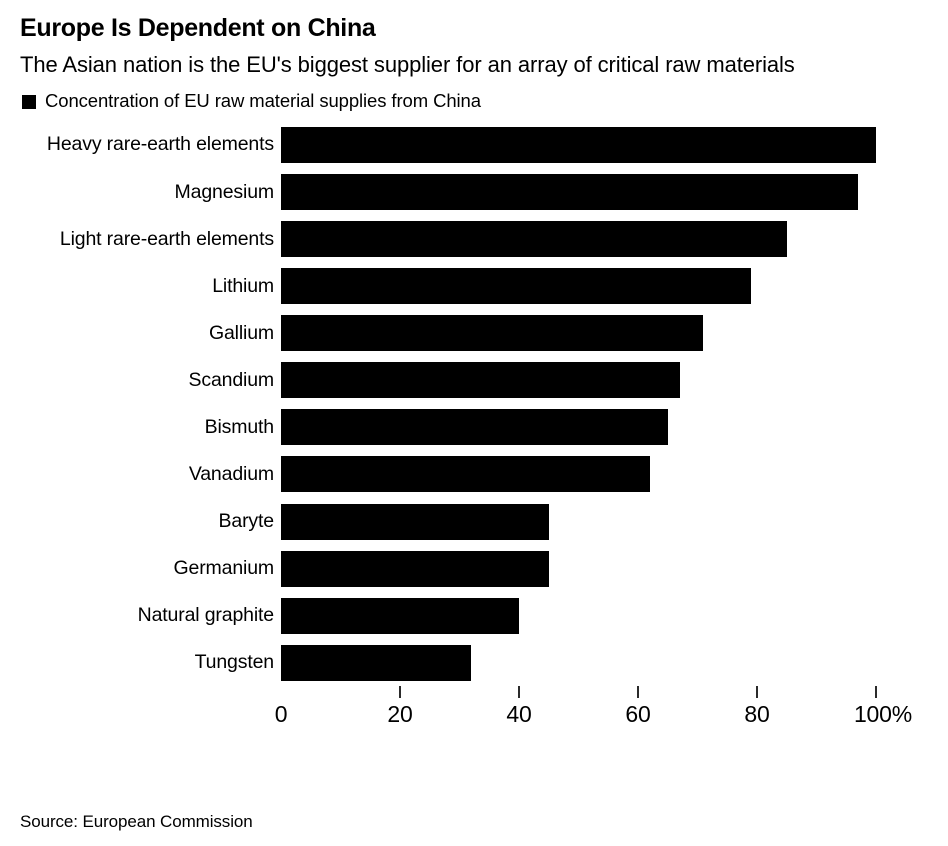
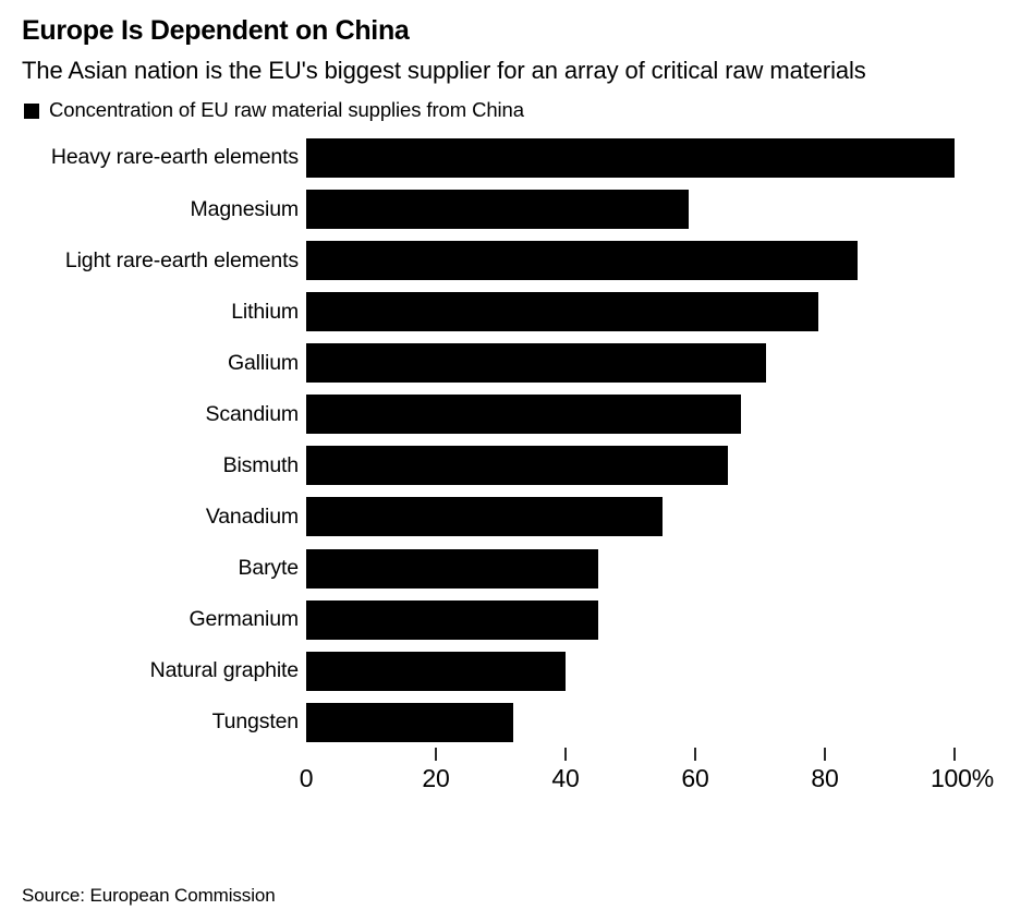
Magnesium: 97% -> 59%
Vanadium: 62% -> 55%
